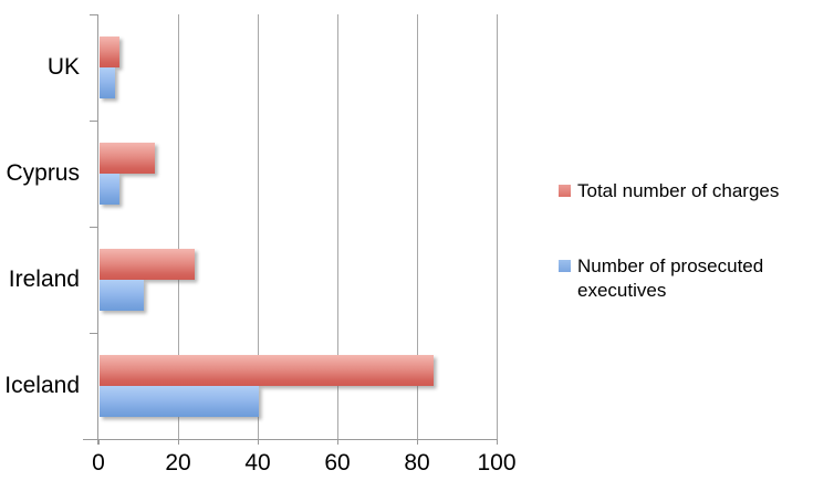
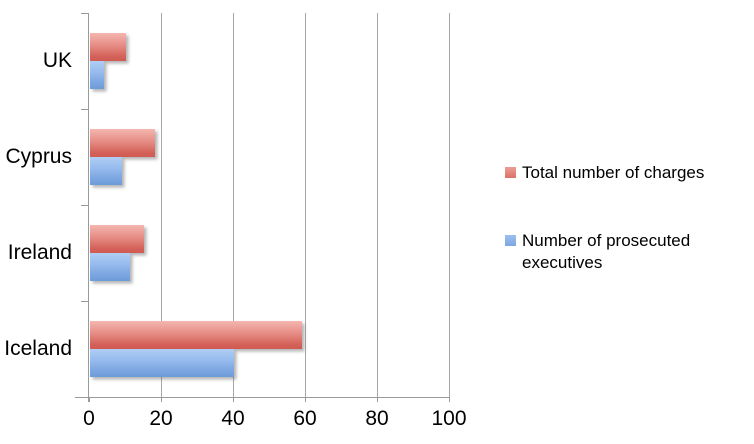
Total number of charges/UK: 5 -> 10
Total number of charges/Cyprus: 14 -> 18
Number of prosecuted executives/Cyprus: 5 -> 9
Total number of charges/Ireland: 24 -> 15
Total number of charges/Iceland: 84 -> 59
